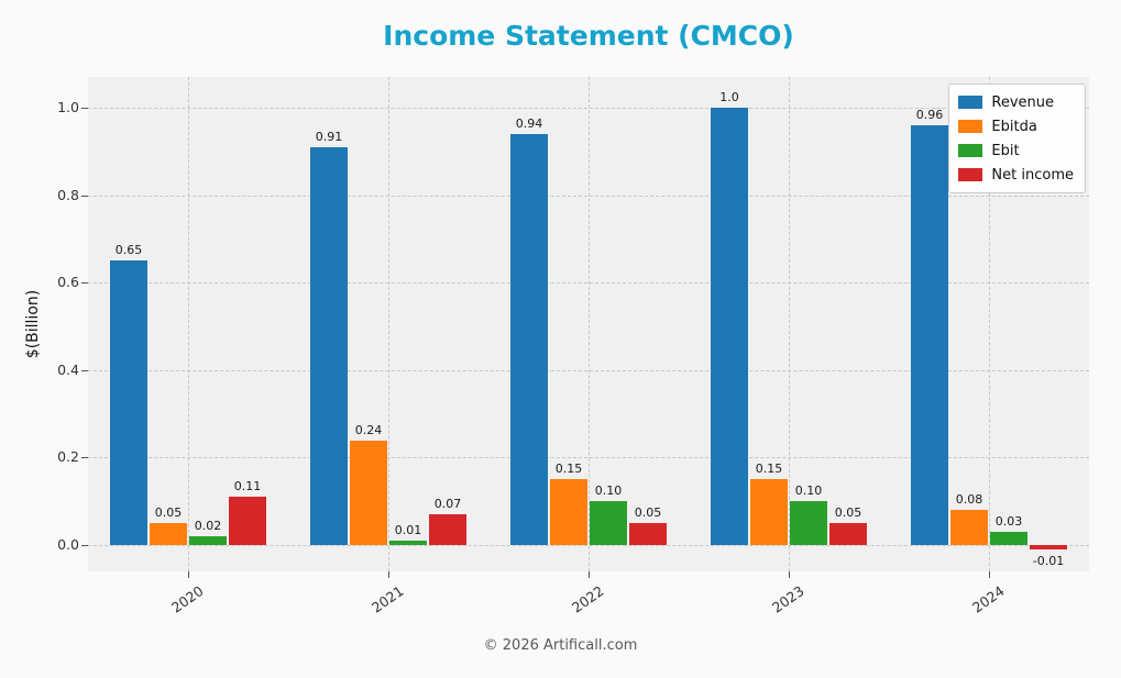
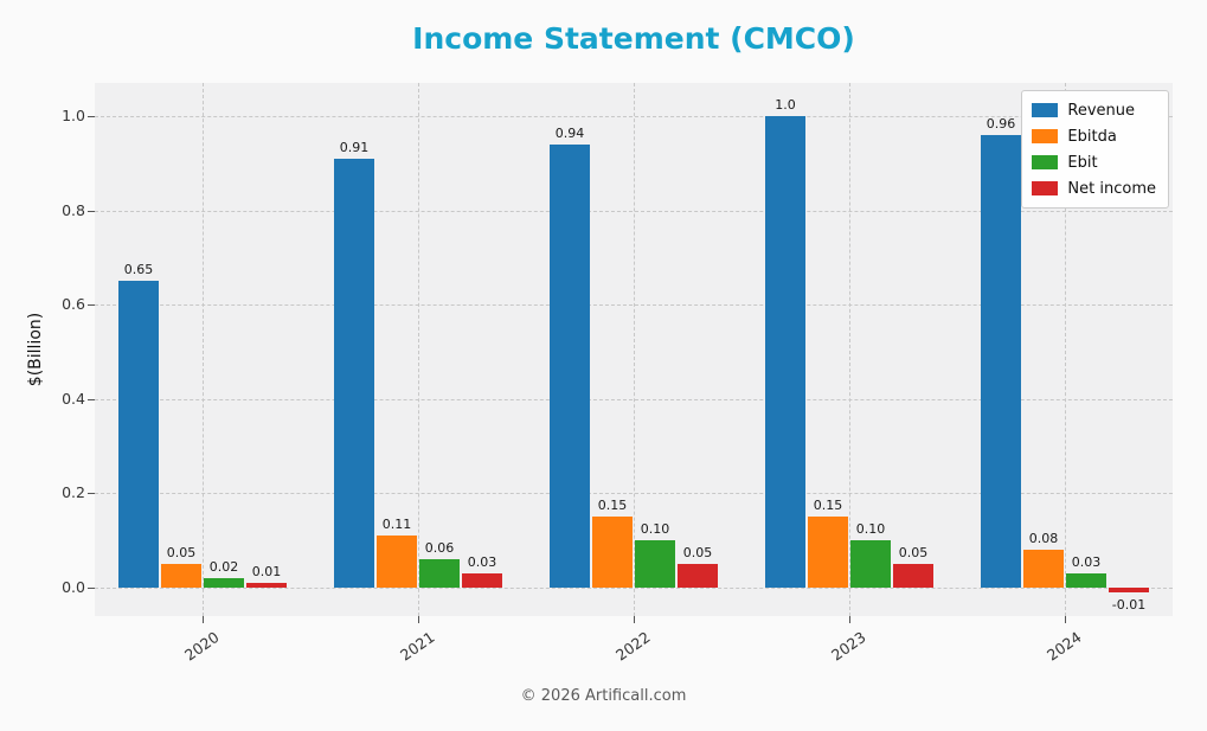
Net income/2020: 0.11 -> 0.01
Ebitda/2021: 0.24 -> 0.11
Ebit/2021: 0.01 -> 0.06
Net income/2021: 0.07 -> 0.03
